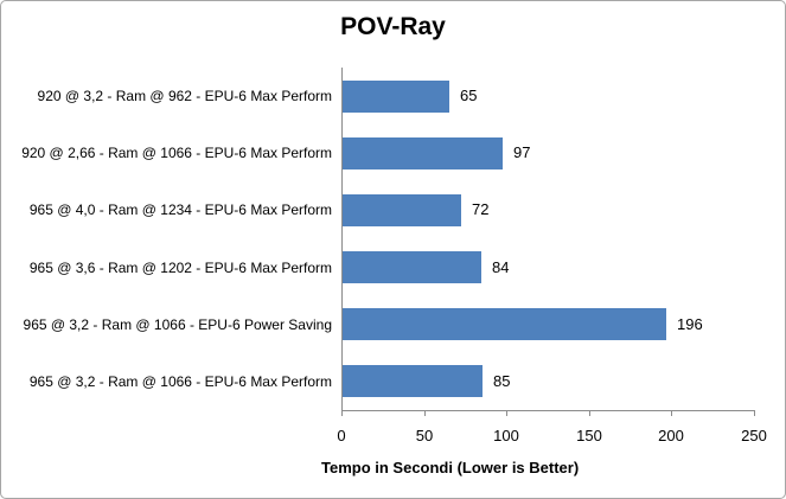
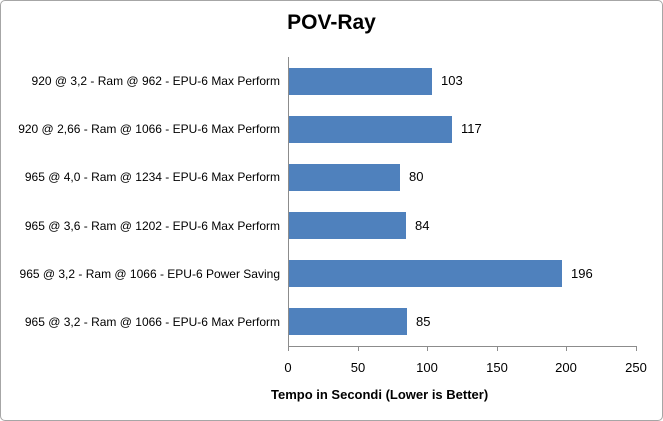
920 @ 3,2 - Ram @ 962 - EPU-6 Max Perform: 65 -> 103
920 @ 2,66 - Ram @ 1066 - EPU-6 Max Perform: 97 -> 117
965 @ 4,0 - Ram @ 1234 - EPU-6 Max Perform: 72 -> 80
